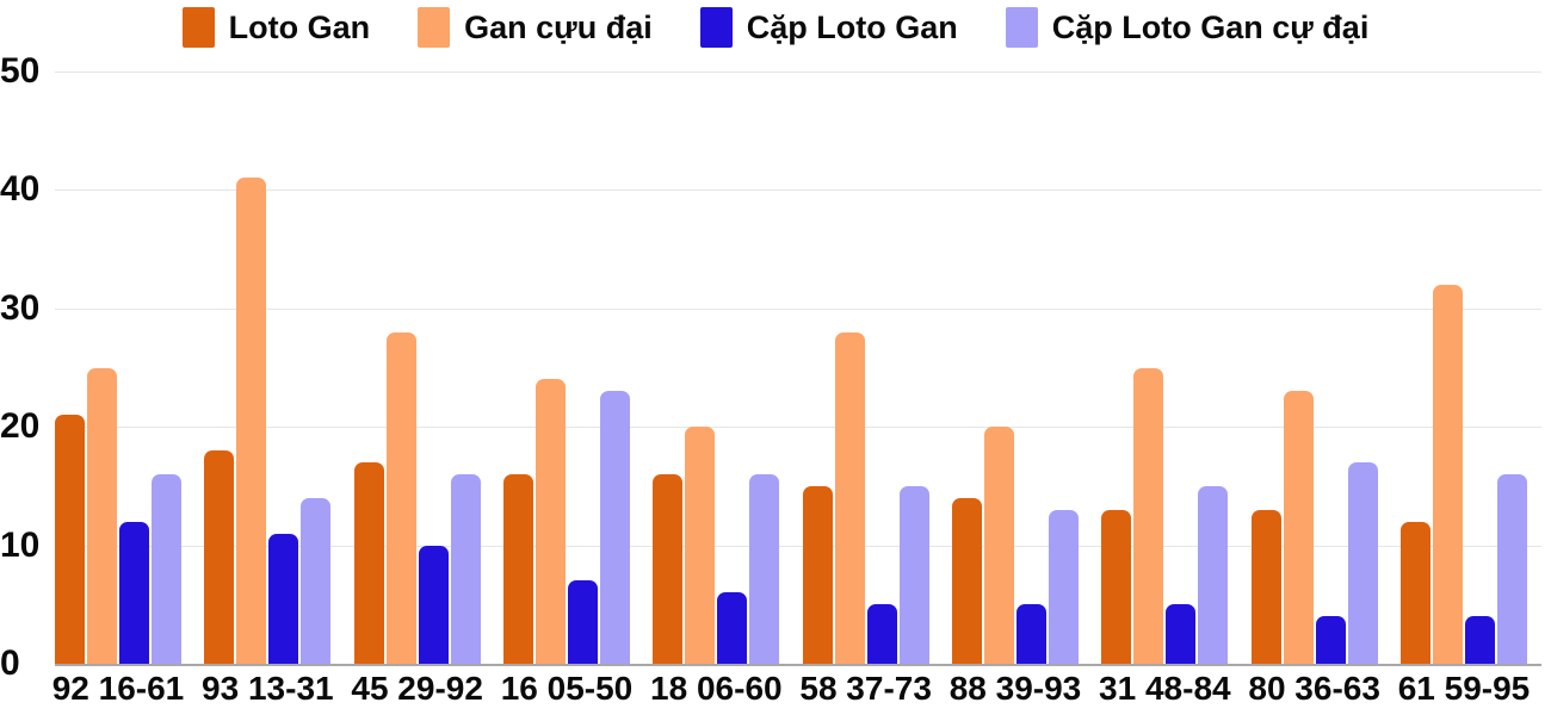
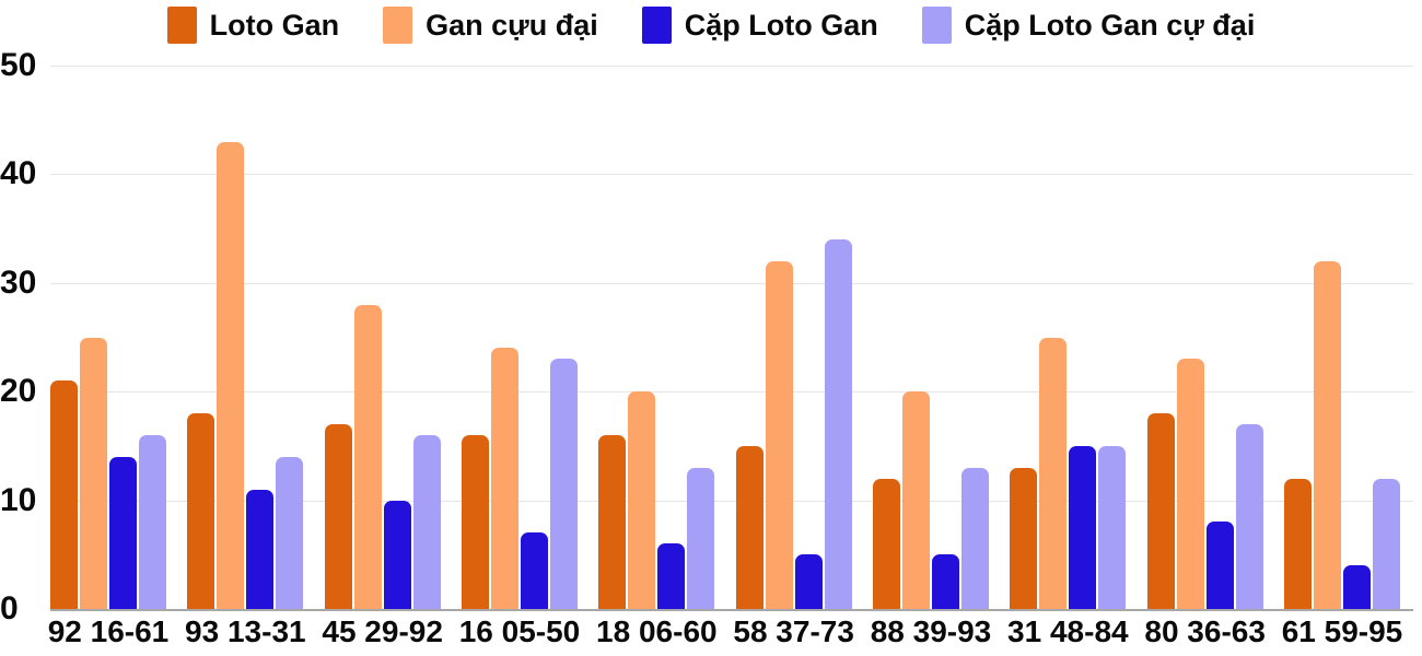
Cặp Loto Gan/92 16-61: 12 -> 14
Gan cựu đại/93 13-31: 41 -> 43
Cặp Loto Gan cự đại/18 06-60: 16 -> 13
Gan cựu đại/58 37-73: 28 -> 32
Cặp Loto Gan cự đại/58 37-73: 15 -> 34
Loto Gan/88 39-93: 14 -> 12
Cặp Loto Gan/31 48-84: 5 -> 15
Loto Gan/80 36-63: 13 -> 18
Cặp Loto Gan/80 36-63: 4 -> 8
Cặp Loto Gan cự đại/61 59-95: 16 -> 12
